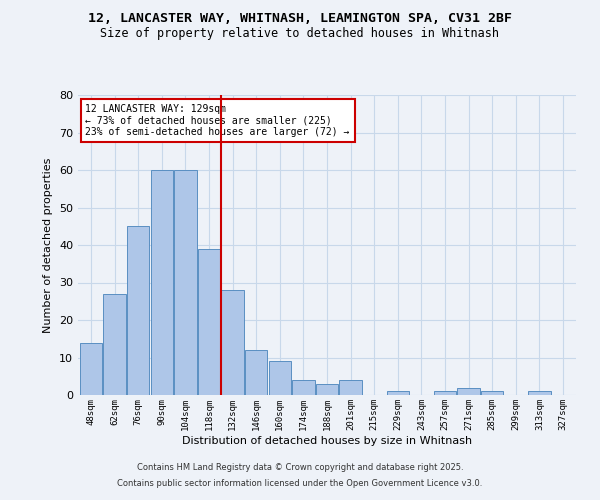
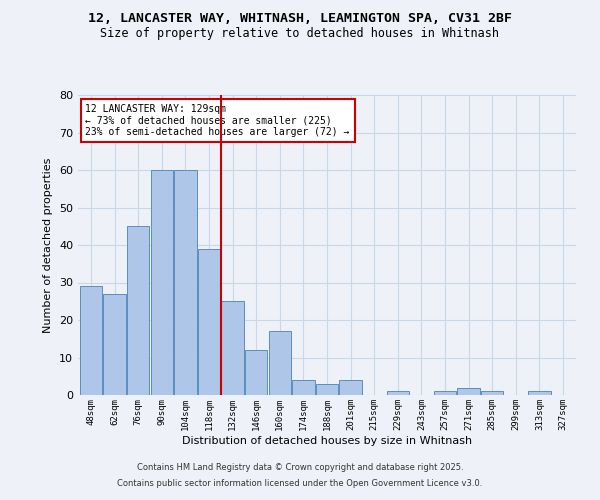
48sqm: 14 -> 29
132sqm: 28 -> 25
160sqm: 9 -> 17
